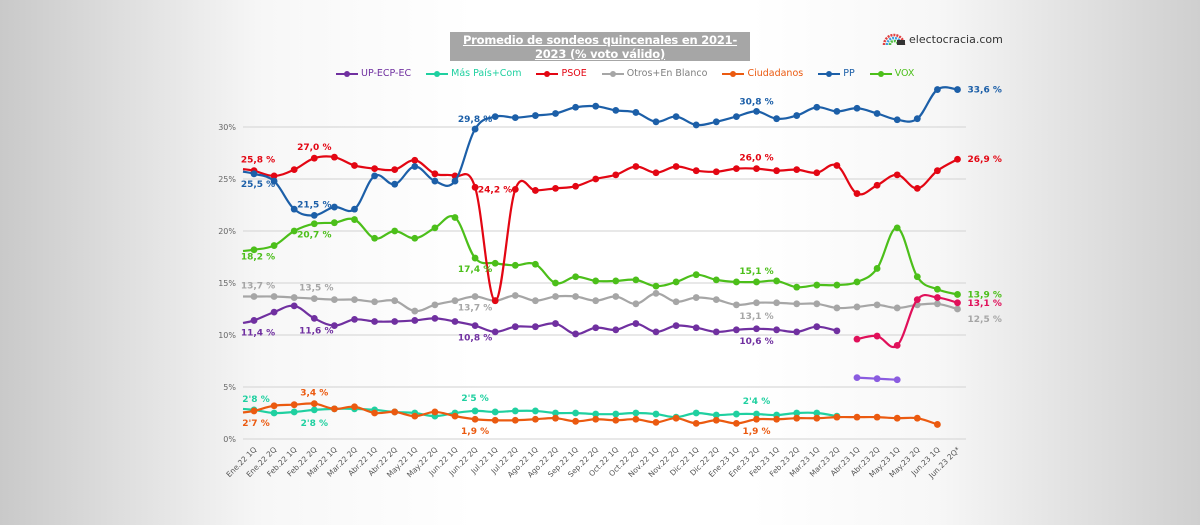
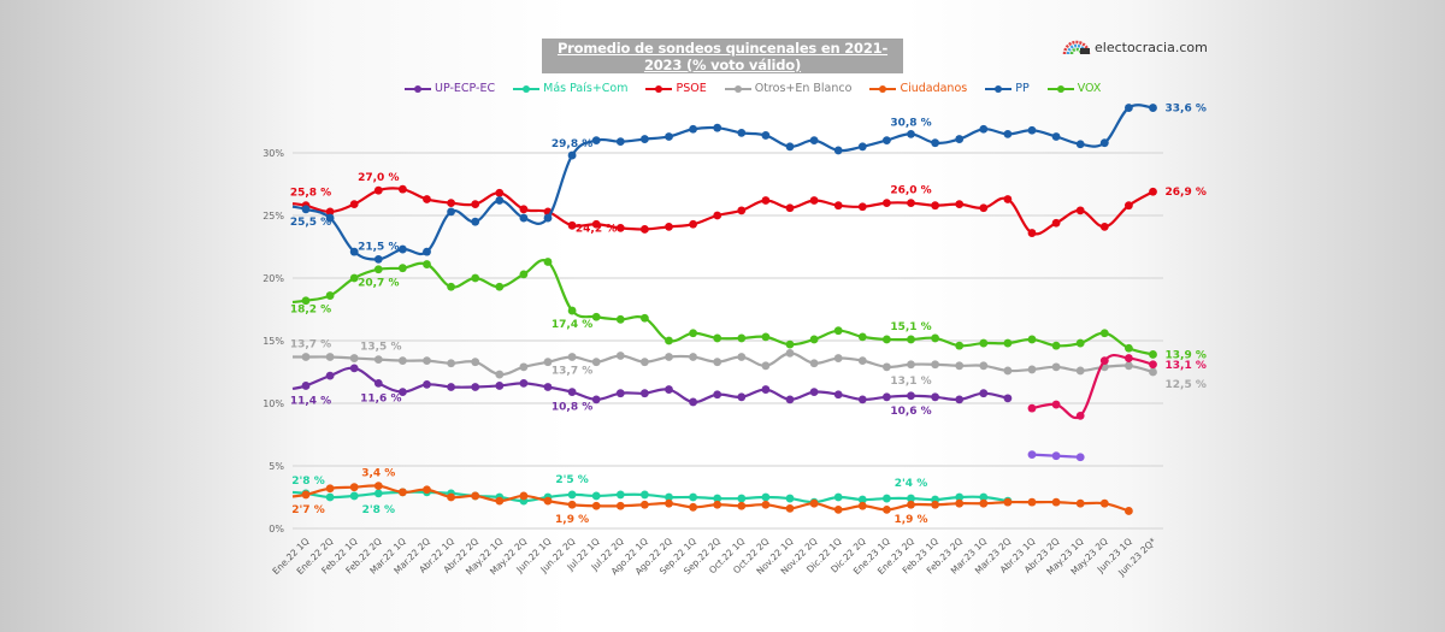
PSOE/Jul.22 1Q: 13.3% -> 24.3%
VOX/Abr.23 2Q: 16.4% -> 14.6%
VOX/May.23 1Q: 20.3% -> 14.8%
